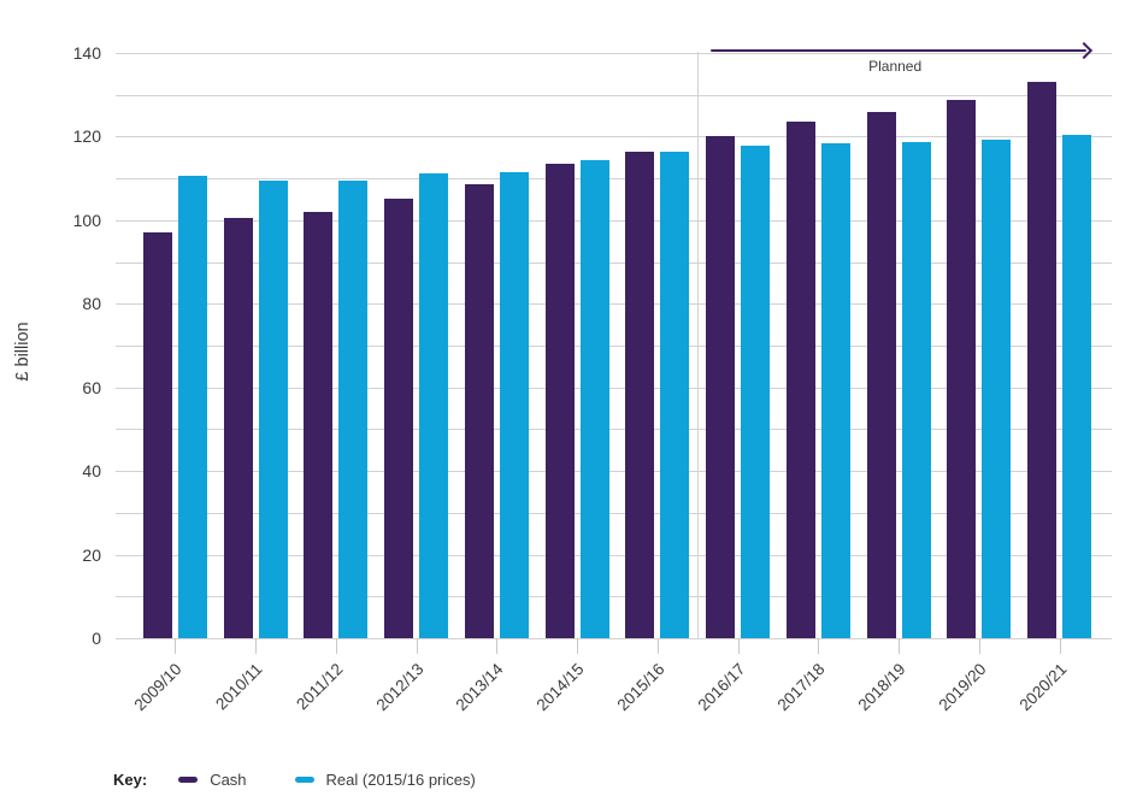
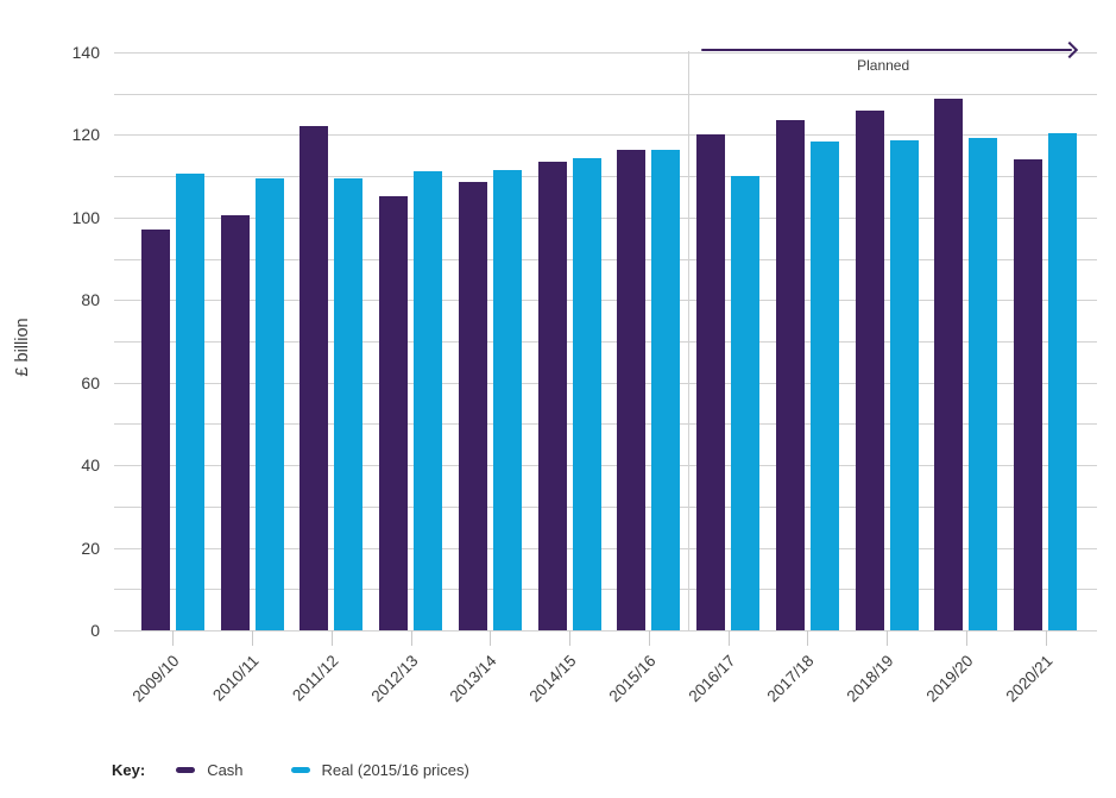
Cash/2011/12: 102 -> 122
Real (2015/16 prices)/2016/17: 118 -> 110
Cash/2020/21: 133 -> 114
